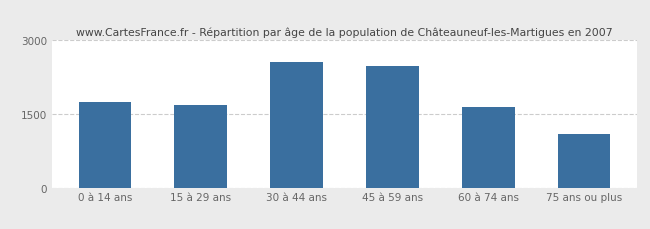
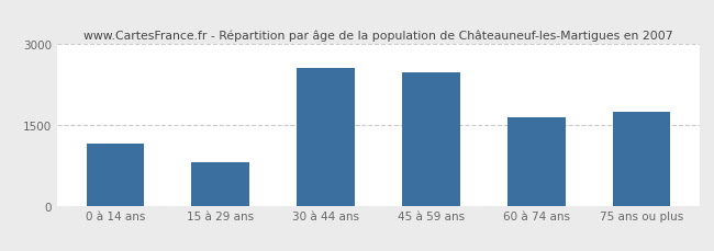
0 à 14 ans: 1750 -> 1150
15 à 29 ans: 1690 -> 800
75 ans ou plus: 1100 -> 1750
